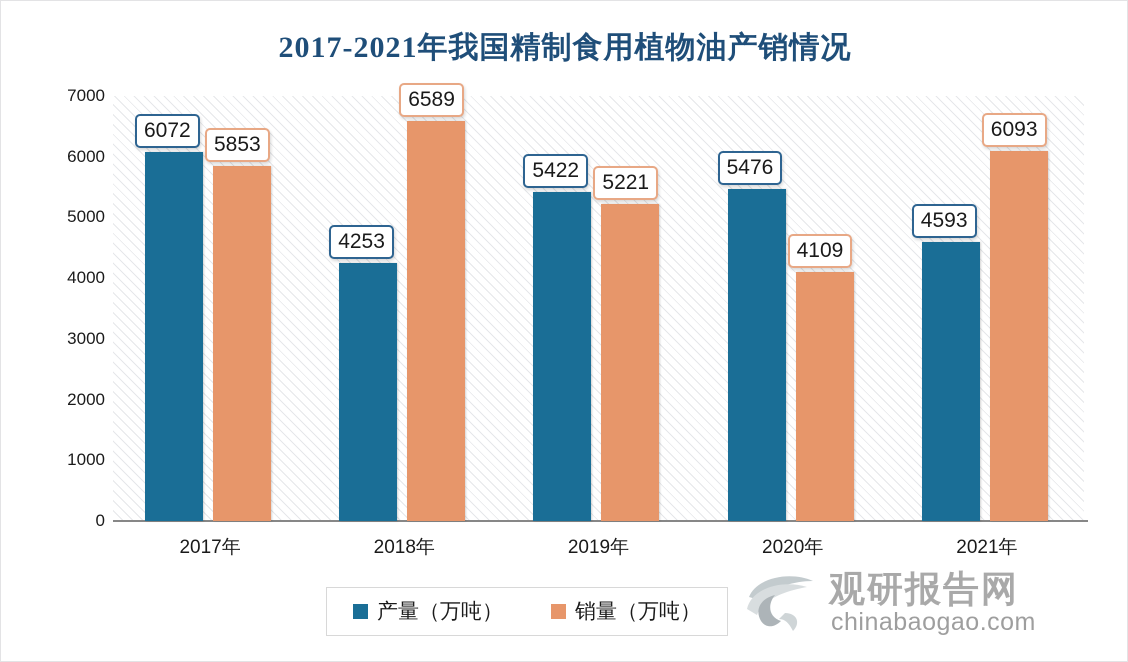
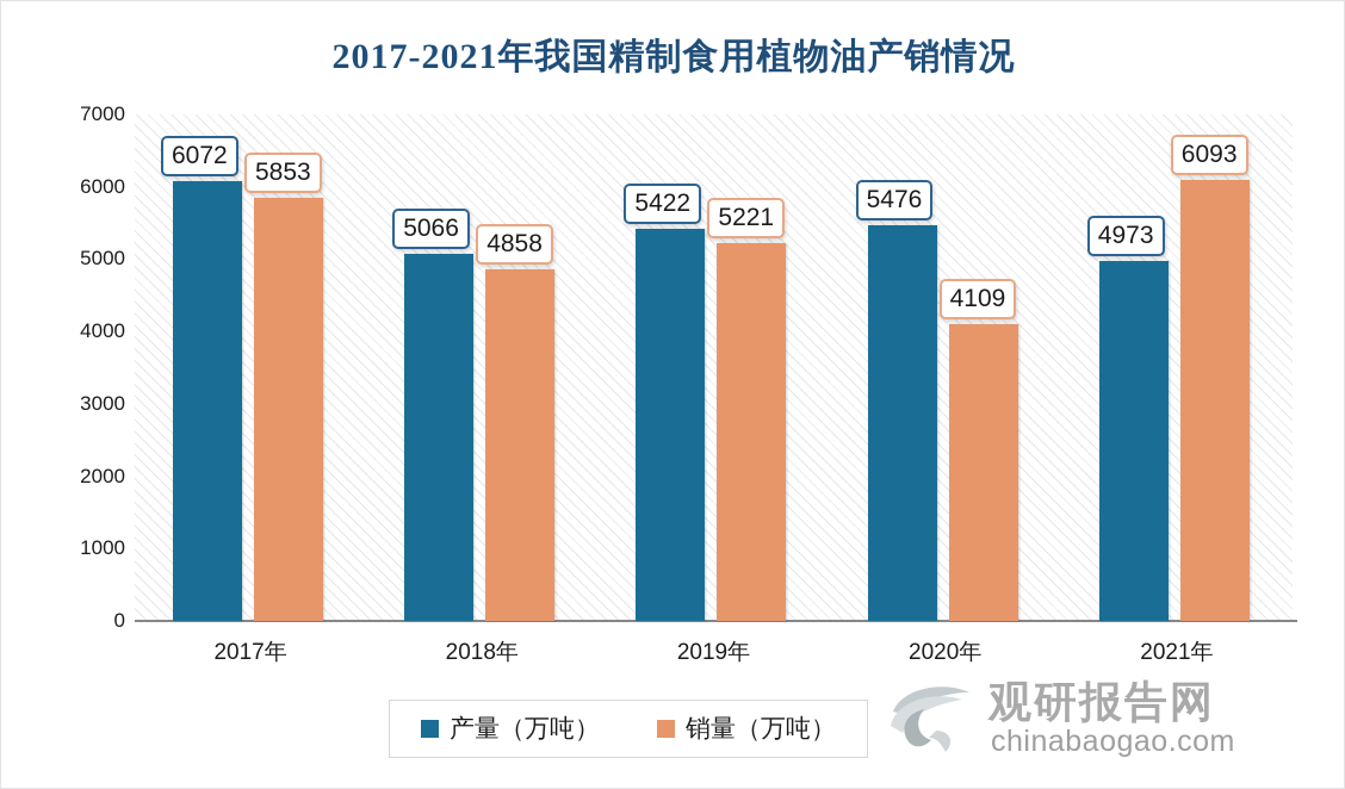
产量（万吨）/2018年: 4253 -> 5066
销量（万吨）/2018年: 6589 -> 4858
产量（万吨）/2021年: 4593 -> 4973
